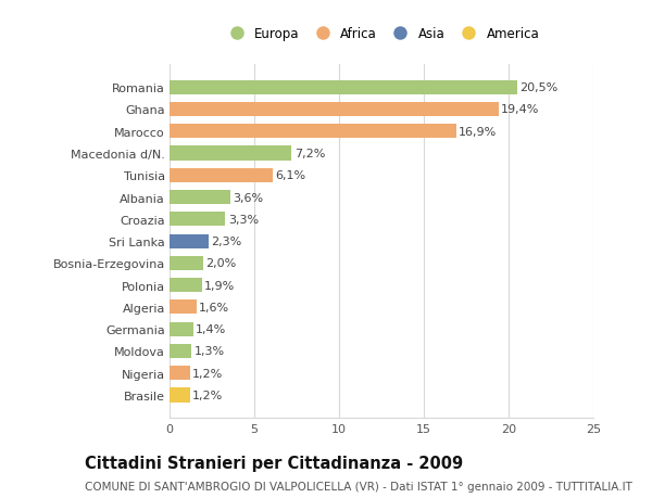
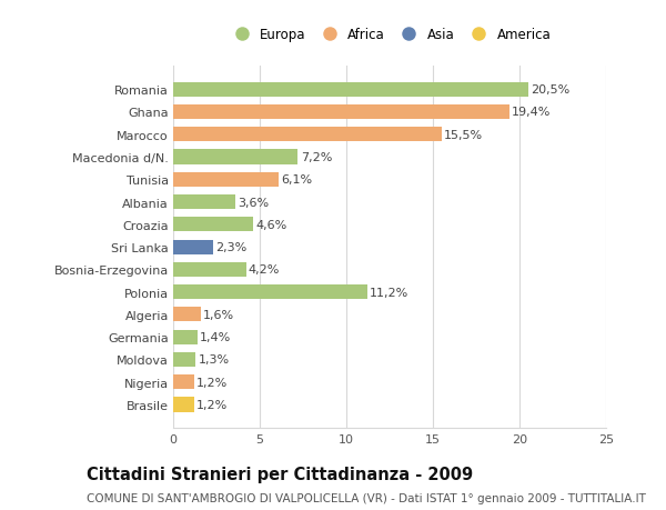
Marocco: 16,9% -> 15,5%
Croazia: 3,3% -> 4,6%
Bosnia-Erzegovina: 2,0% -> 4,2%
Polonia: 1,9% -> 11,2%
